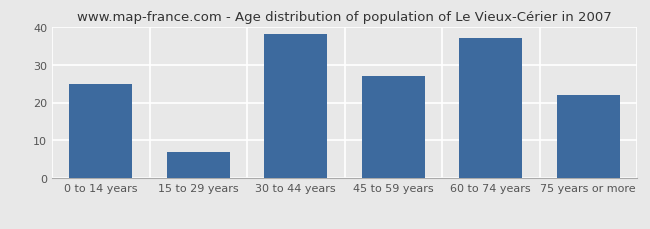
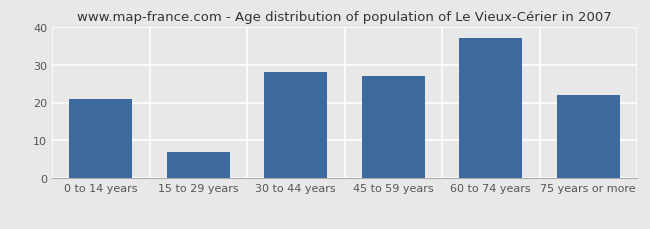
0 to 14 years: 25 -> 21
30 to 44 years: 38 -> 28
